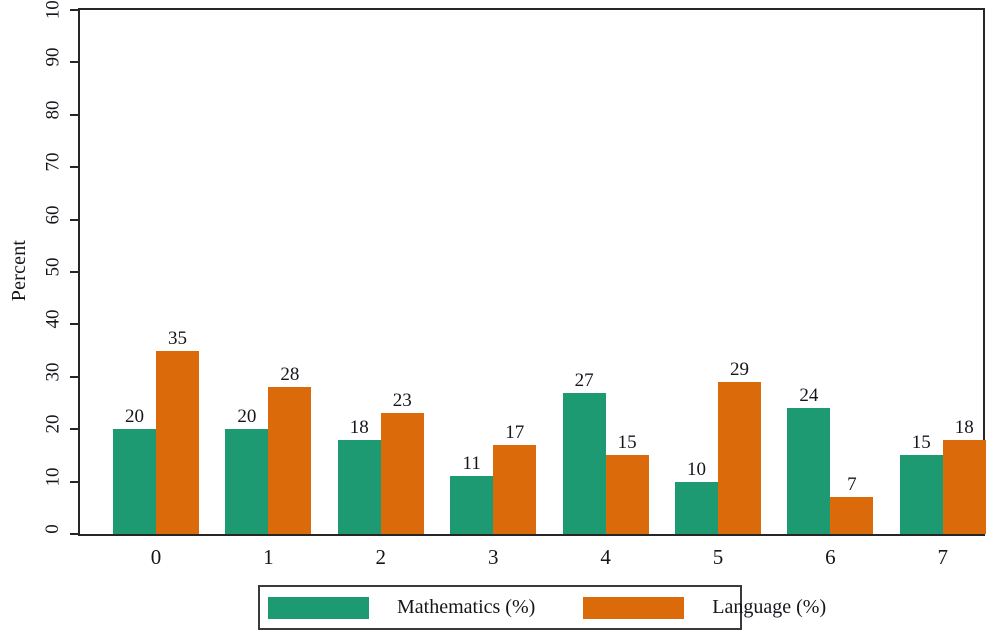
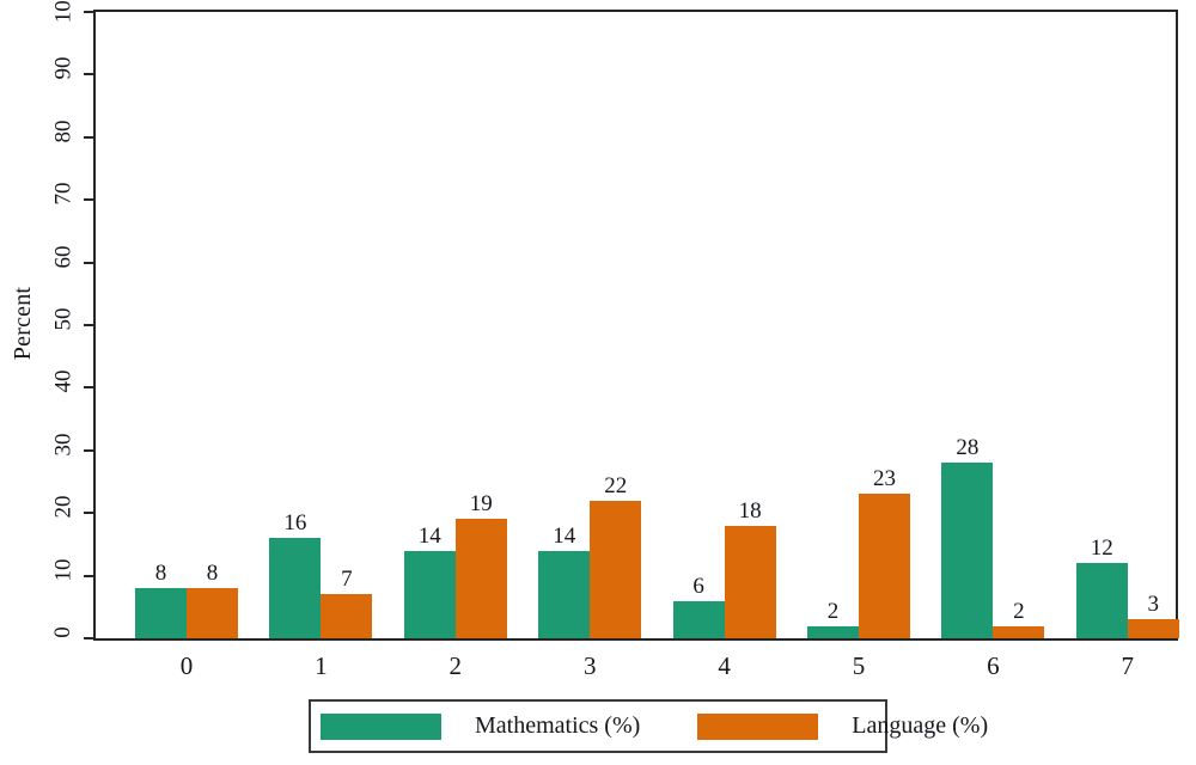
Mathematics (%)/0: 20 -> 8
Language (%)/0: 35 -> 8
Mathematics (%)/1: 20 -> 16
Language (%)/1: 28 -> 7
Mathematics (%)/2: 18 -> 14
Language (%)/2: 23 -> 19
Mathematics (%)/3: 11 -> 14
Language (%)/3: 17 -> 22
Mathematics (%)/4: 27 -> 6
Language (%)/4: 15 -> 18
Mathematics (%)/5: 10 -> 2
Language (%)/5: 29 -> 23
Mathematics (%)/6: 24 -> 28
Language (%)/6: 7 -> 2
Mathematics (%)/7: 15 -> 12
Language (%)/7: 18 -> 3
